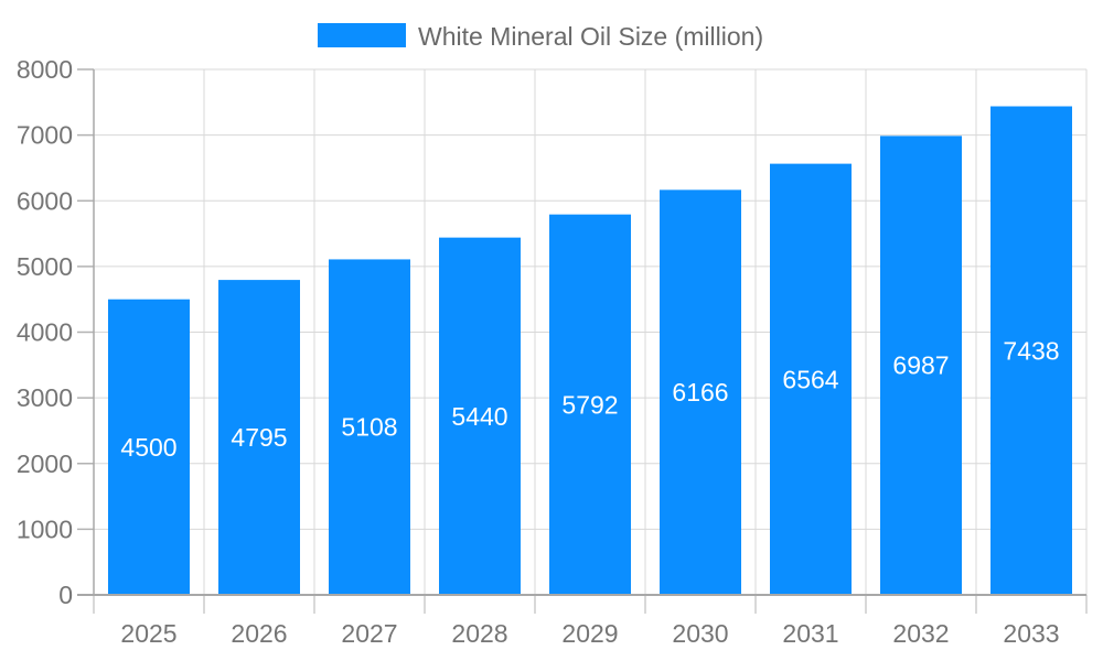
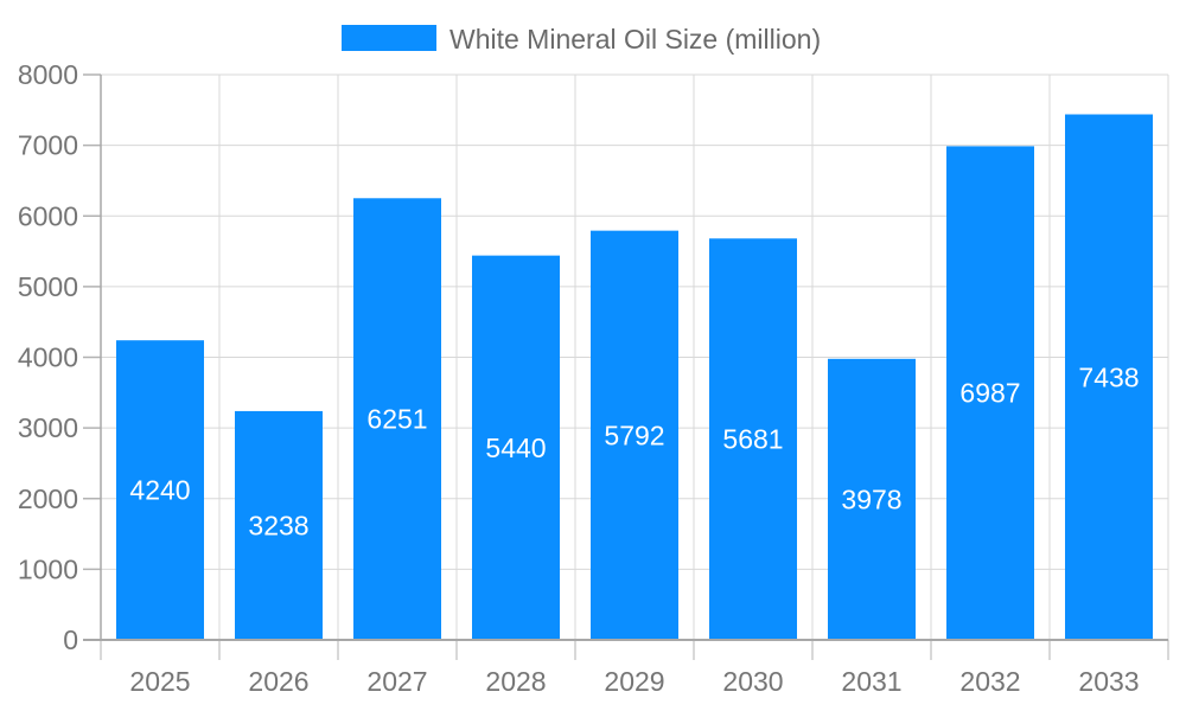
2025: 4500 -> 4240
2026: 4795 -> 3238
2027: 5108 -> 6251
2030: 6166 -> 5681
2031: 6564 -> 3978
